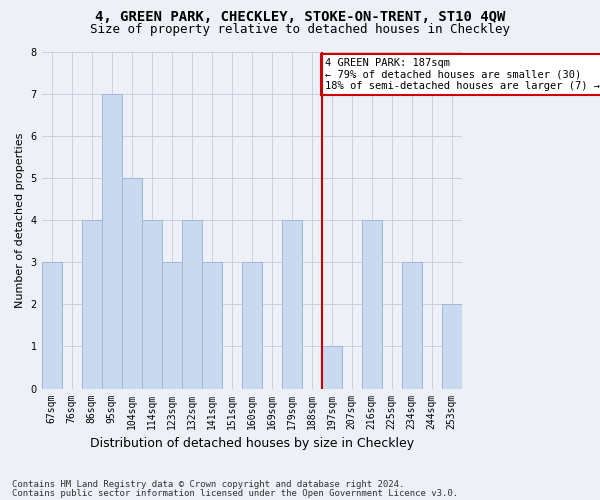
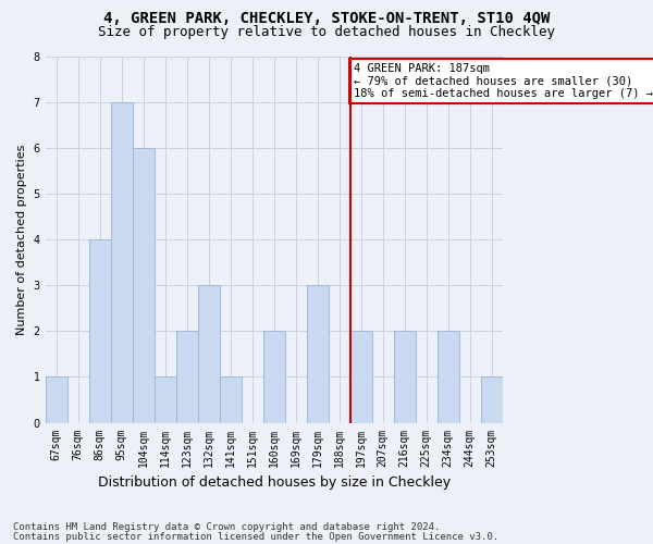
67sqm: 3 -> 1
104sqm: 5 -> 6
114sqm: 4 -> 1
123sqm: 3 -> 2
132sqm: 4 -> 3
141sqm: 3 -> 1
160sqm: 3 -> 2
179sqm: 4 -> 3
197sqm: 1 -> 2
216sqm: 4 -> 2
234sqm: 3 -> 2
253sqm: 2 -> 1
